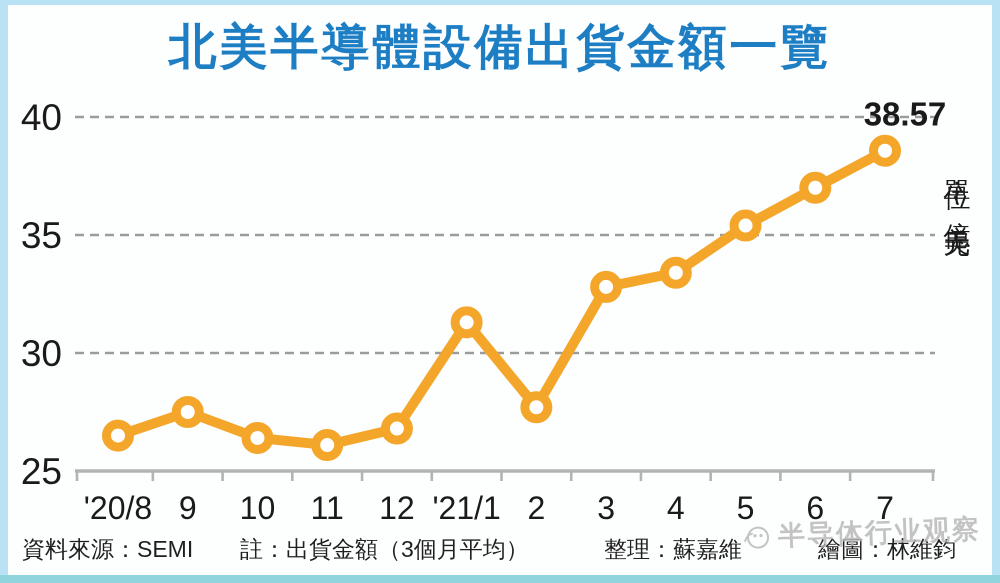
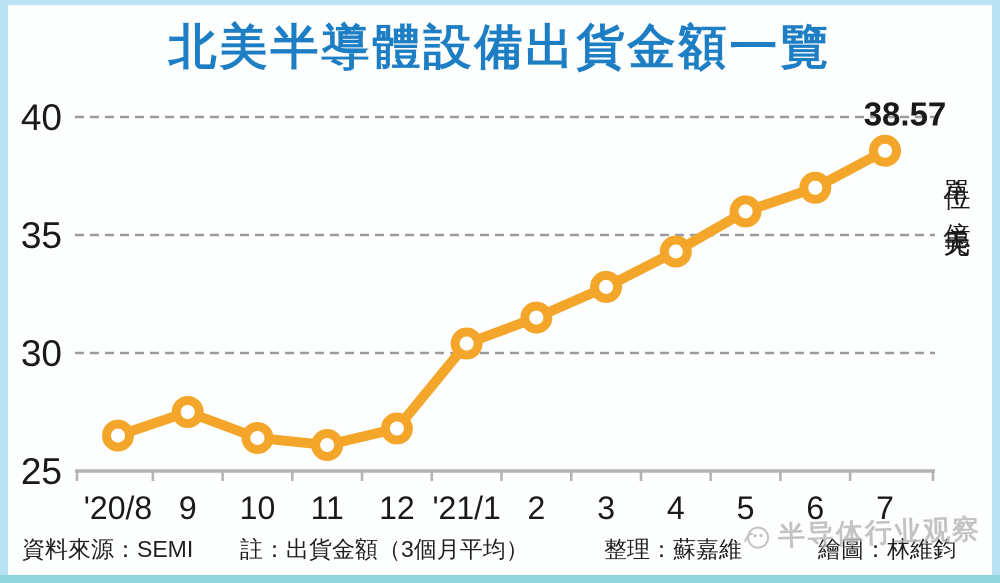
'21/1: 31.3 -> 30.4
2: 27.7 -> 31.5
4: 33.4 -> 34.3
5: 35.4 -> 36.0
